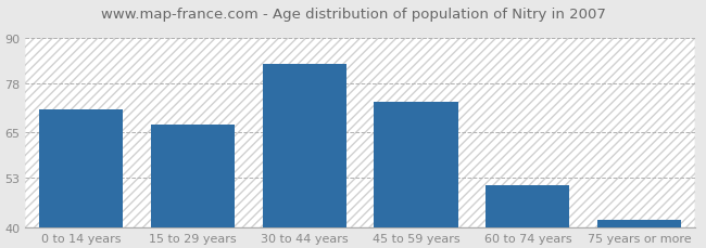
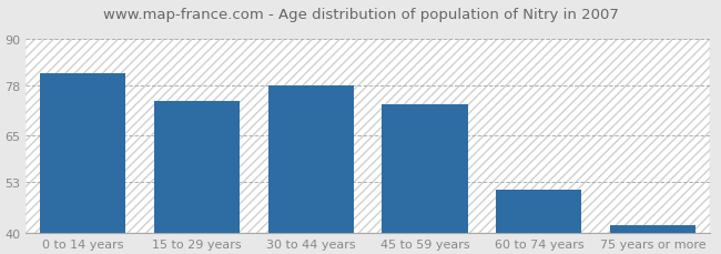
0 to 14 years: 71 -> 81
15 to 29 years: 67 -> 74
30 to 44 years: 83 -> 78
